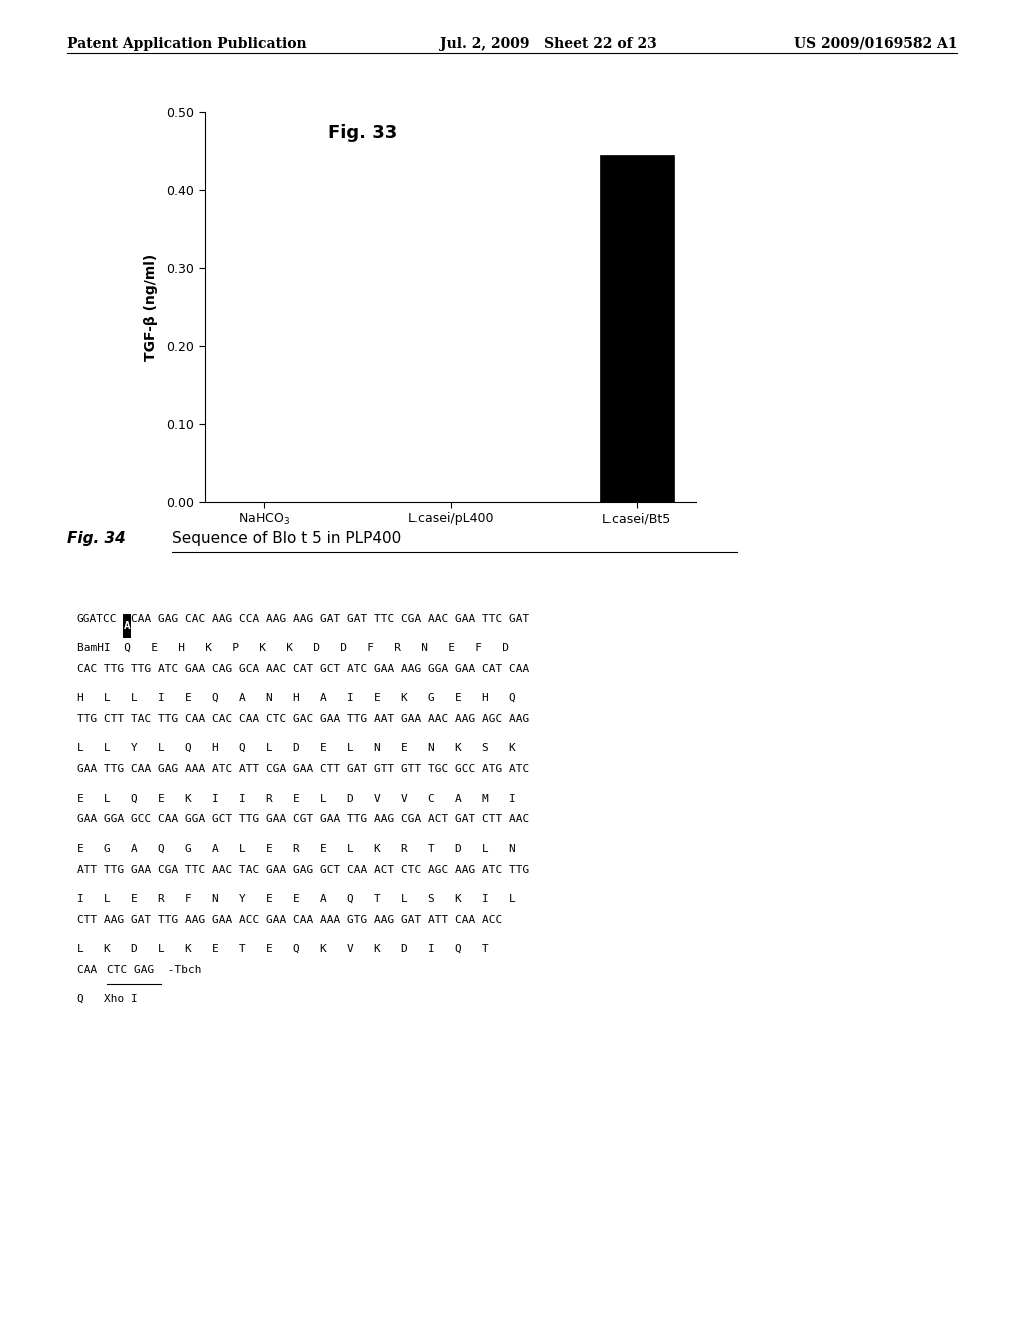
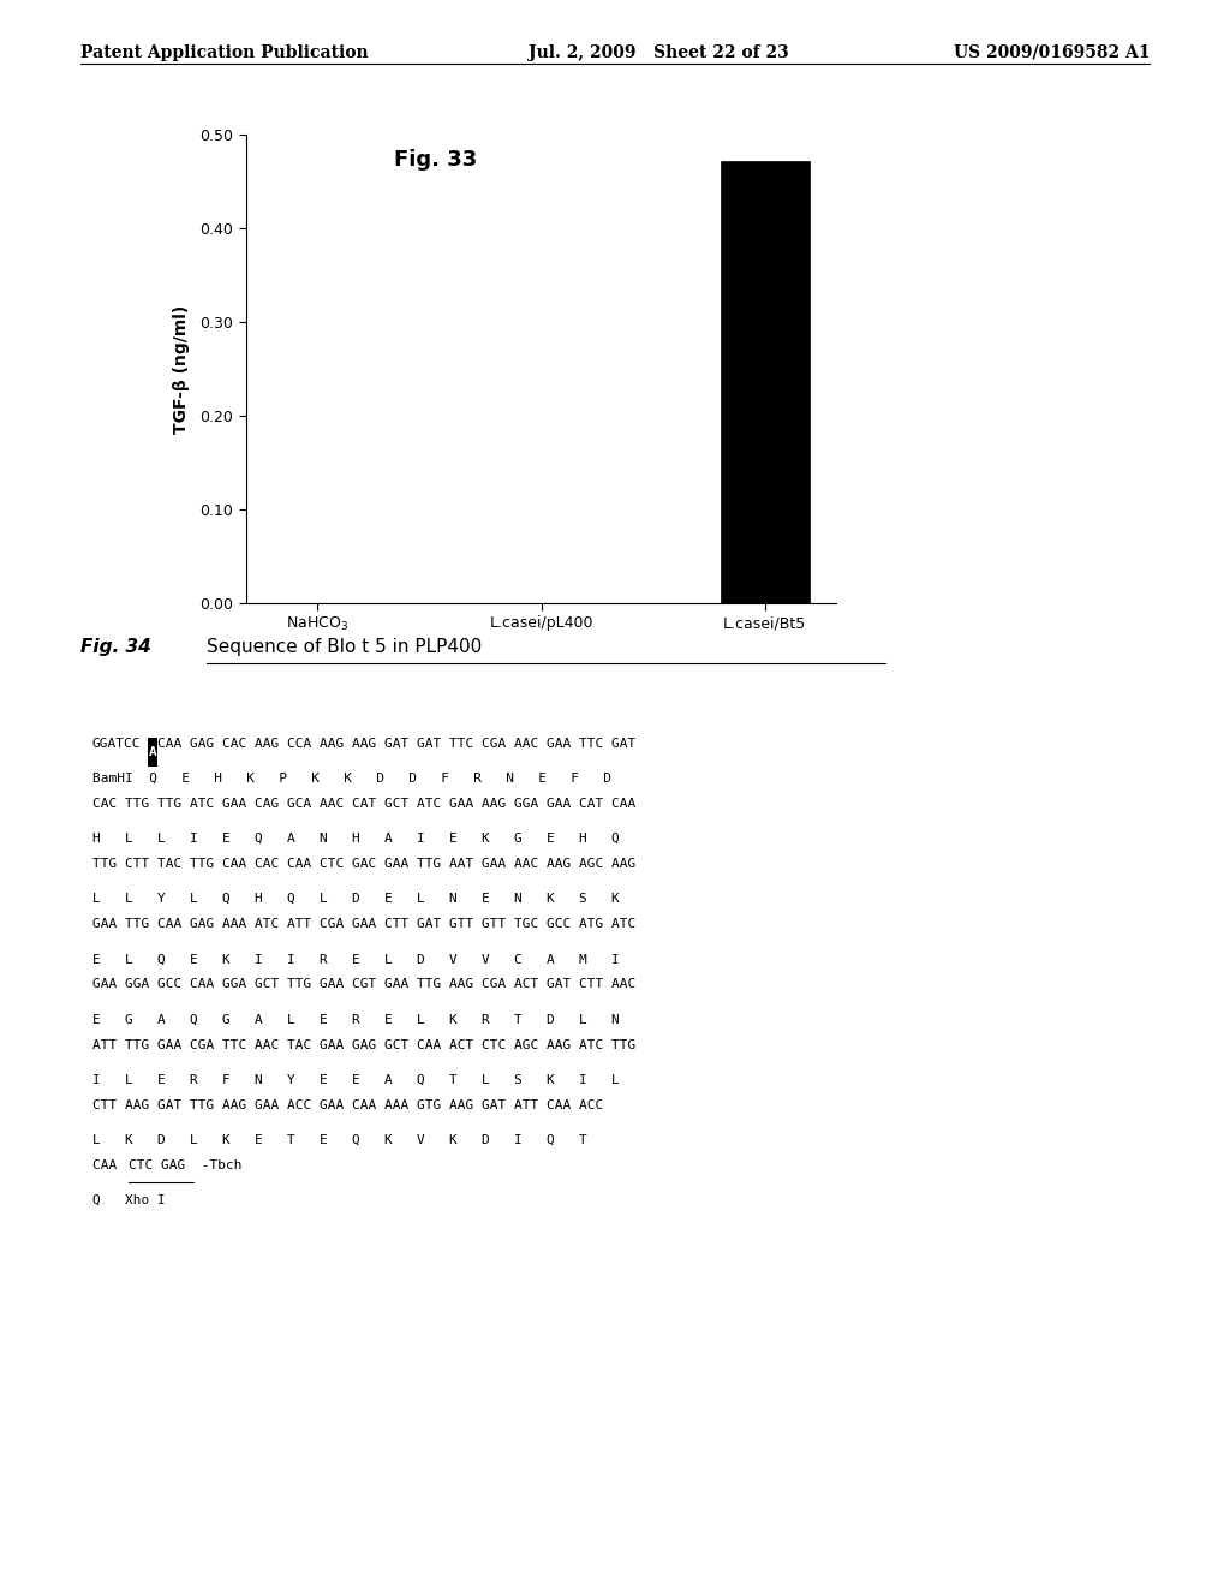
L.casei/Bt5: 0.445 -> 0.472
